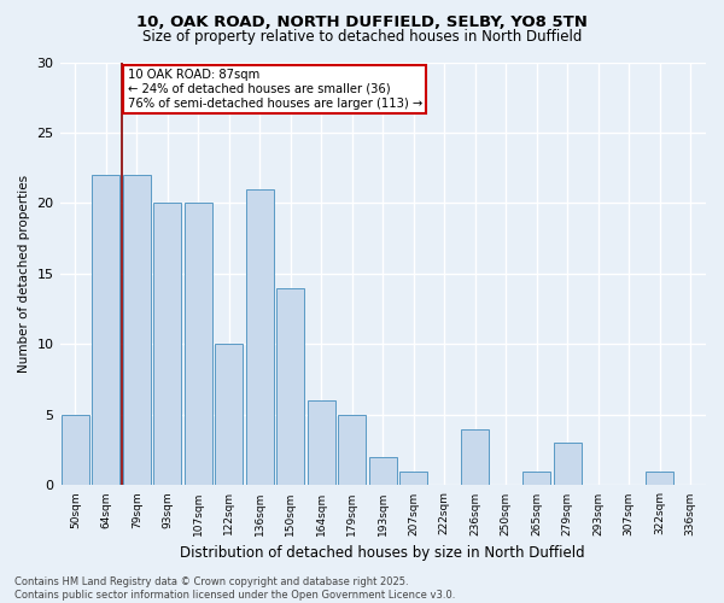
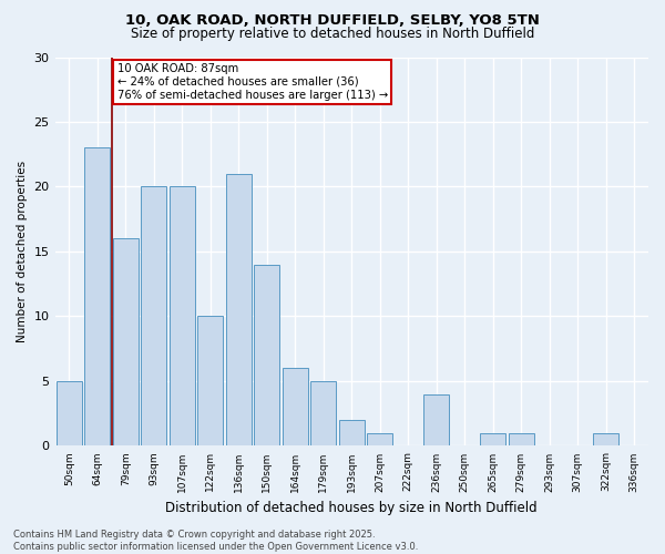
64sqm: 22 -> 23
79sqm: 22 -> 16
279sqm: 3 -> 1
